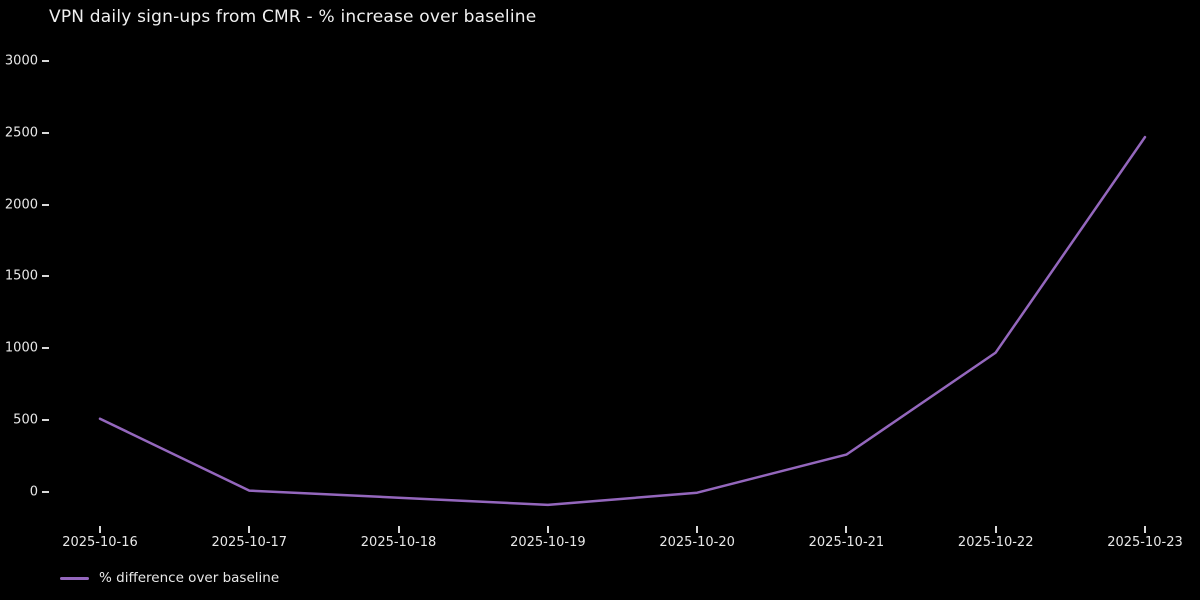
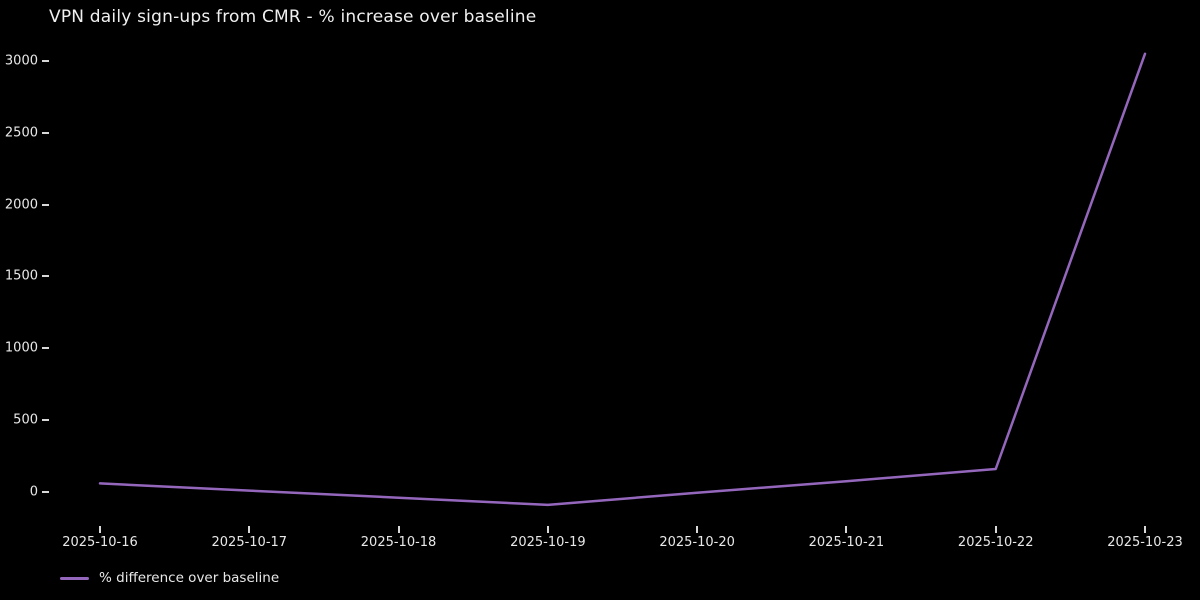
2025-10-16: 510 -> 60
2025-10-21: 260 -> 80
2025-10-22: 970 -> 160
2025-10-23: 2470 -> 3050
